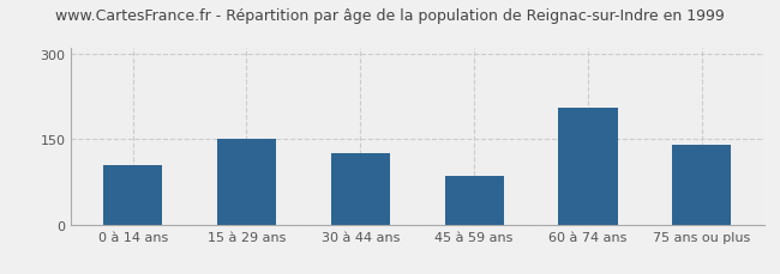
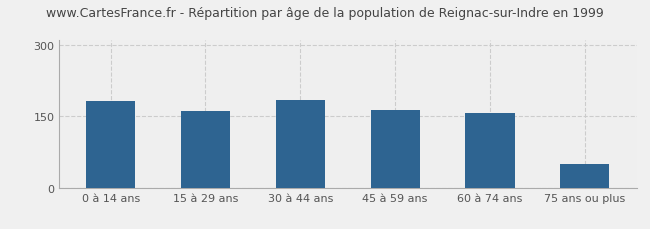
0 à 14 ans: 105 -> 183
15 à 29 ans: 150 -> 161
30 à 44 ans: 125 -> 184
45 à 59 ans: 85 -> 163
60 à 74 ans: 205 -> 157
75 ans ou plus: 140 -> 50
